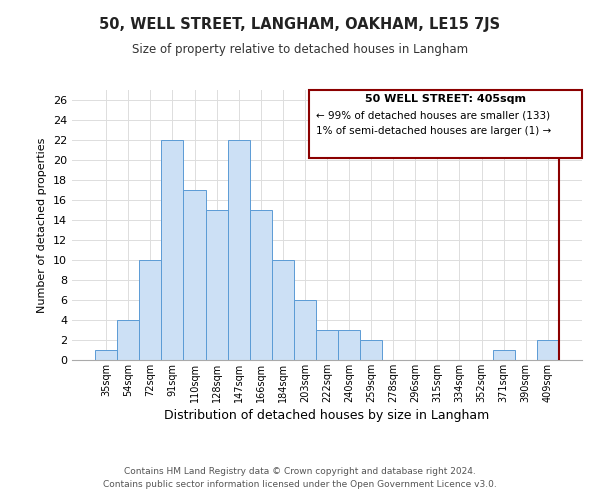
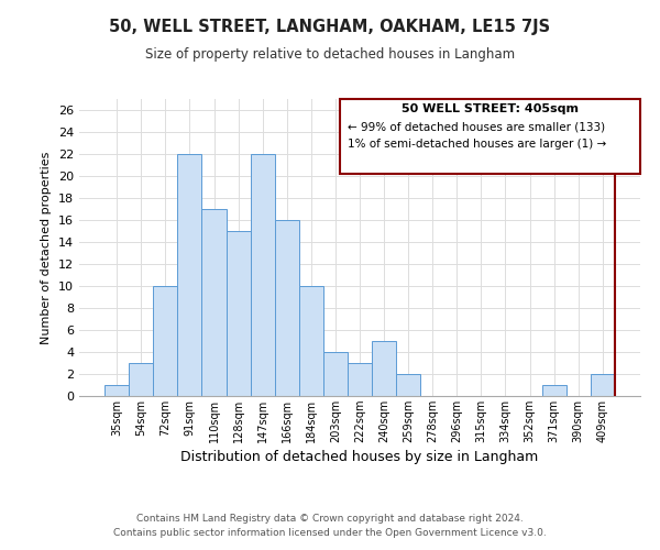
54sqm: 4 -> 3
166sqm: 15 -> 16
203sqm: 6 -> 4
240sqm: 3 -> 5
